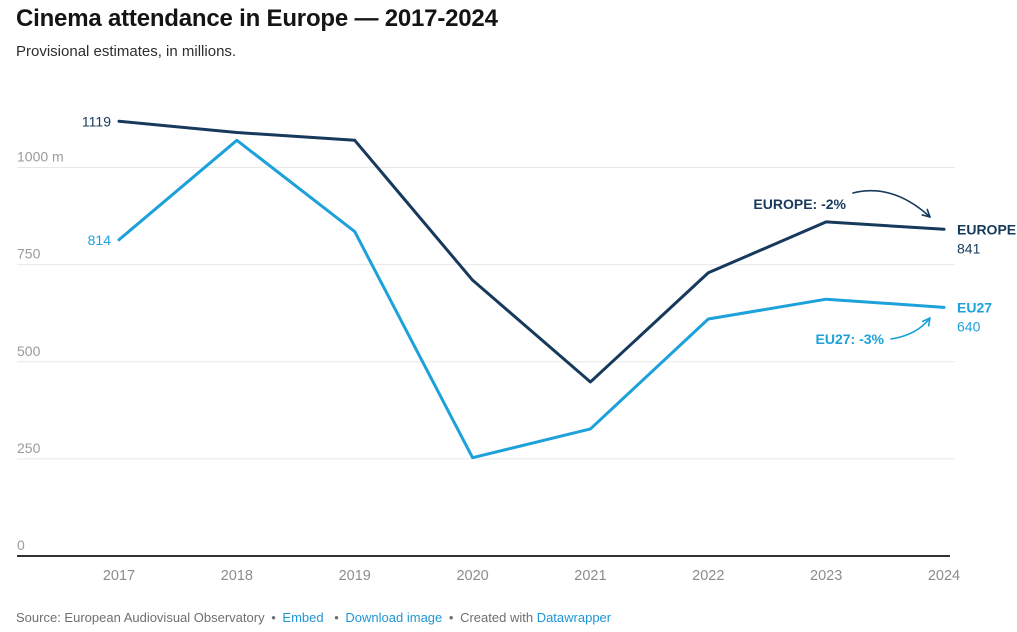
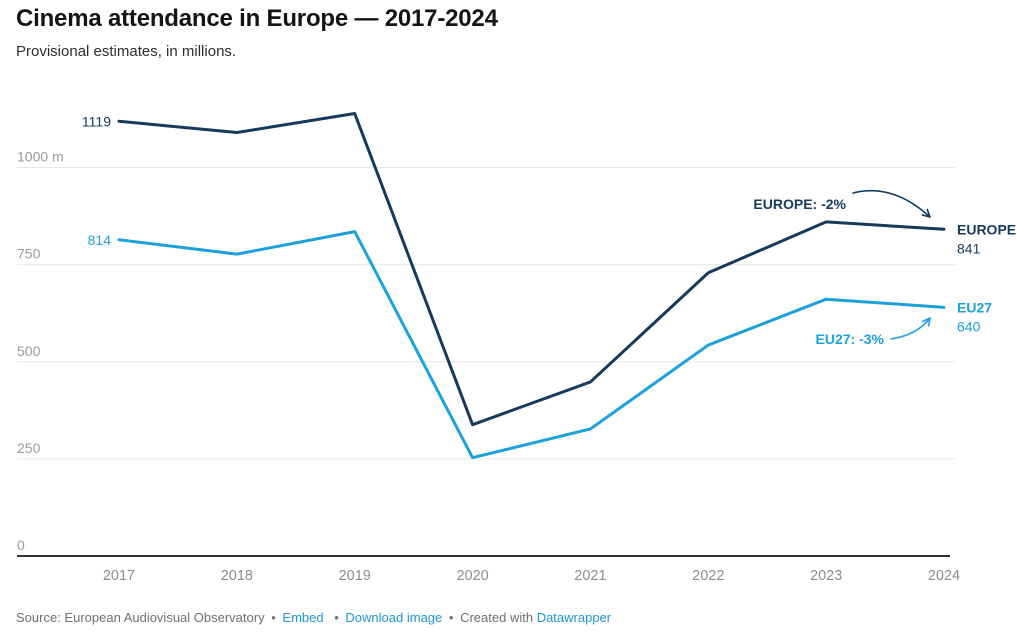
EU27/2018: 1070m -> 780m
EUROPE/2019: 1070m -> 1140m
EUROPE/2020: 710m -> 340m
EU27/2022: 610m -> 540m
